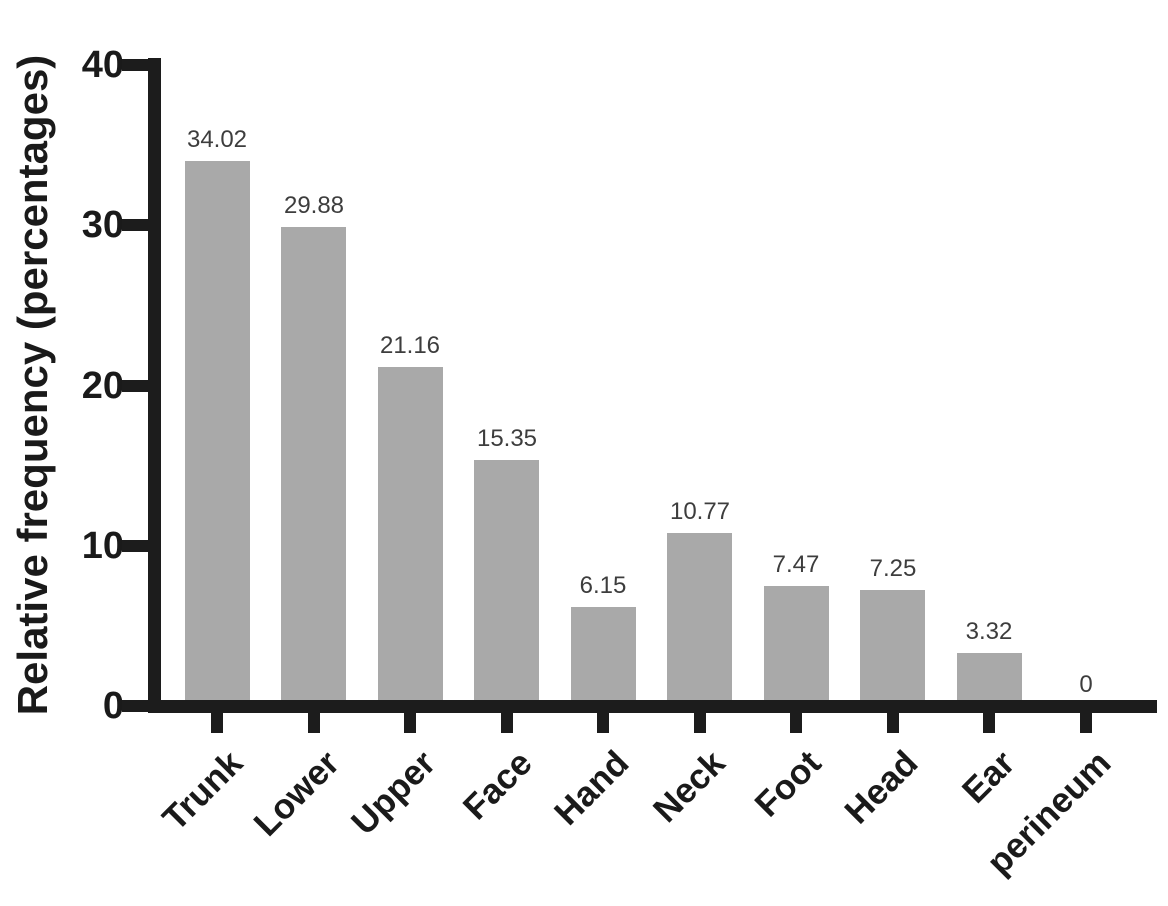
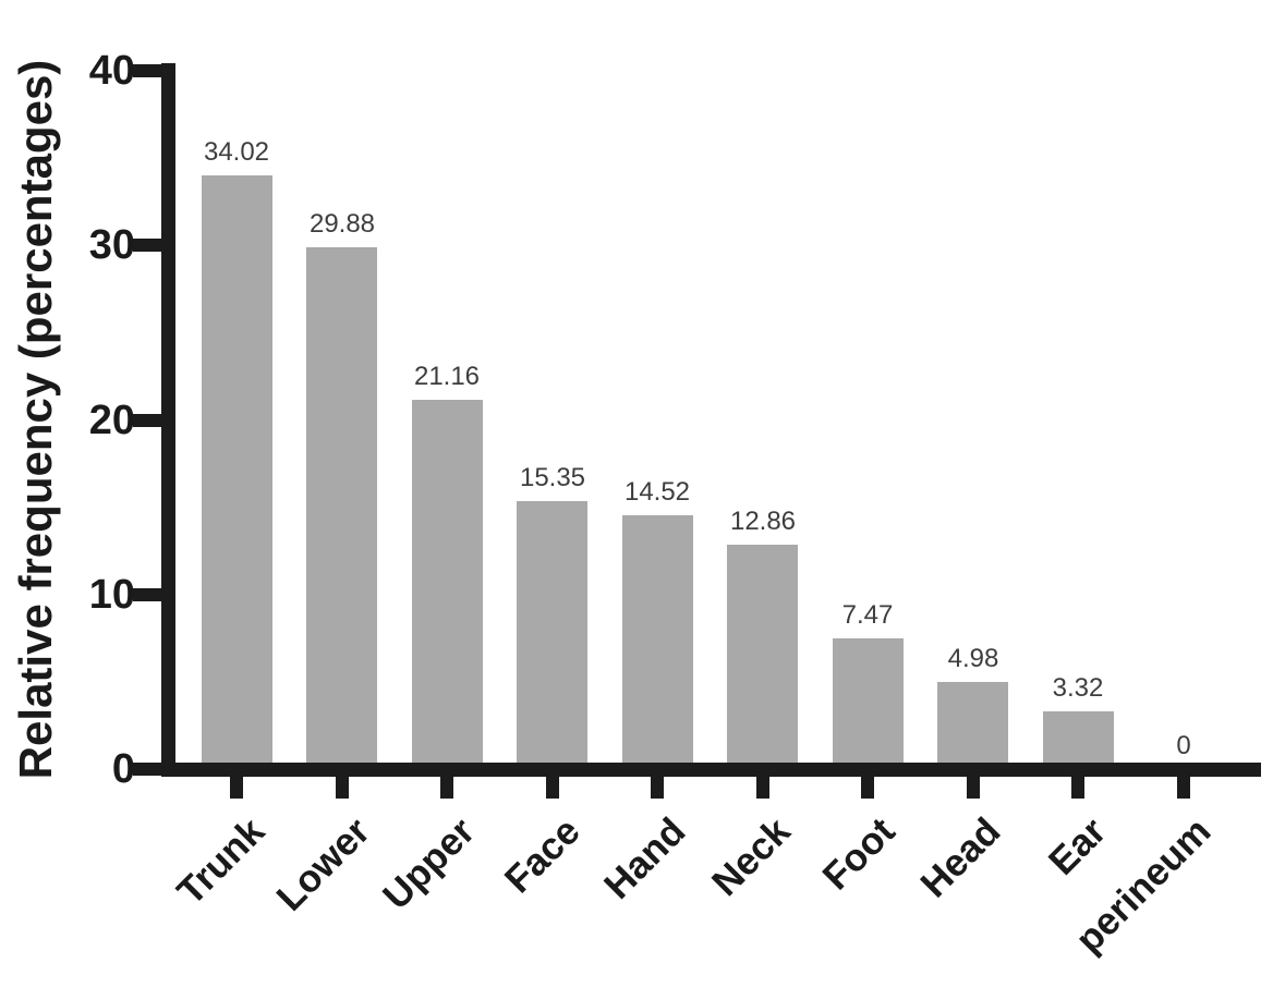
Hand: 6.15 -> 14.52
Neck: 10.77 -> 12.86
Head: 7.25 -> 4.98
